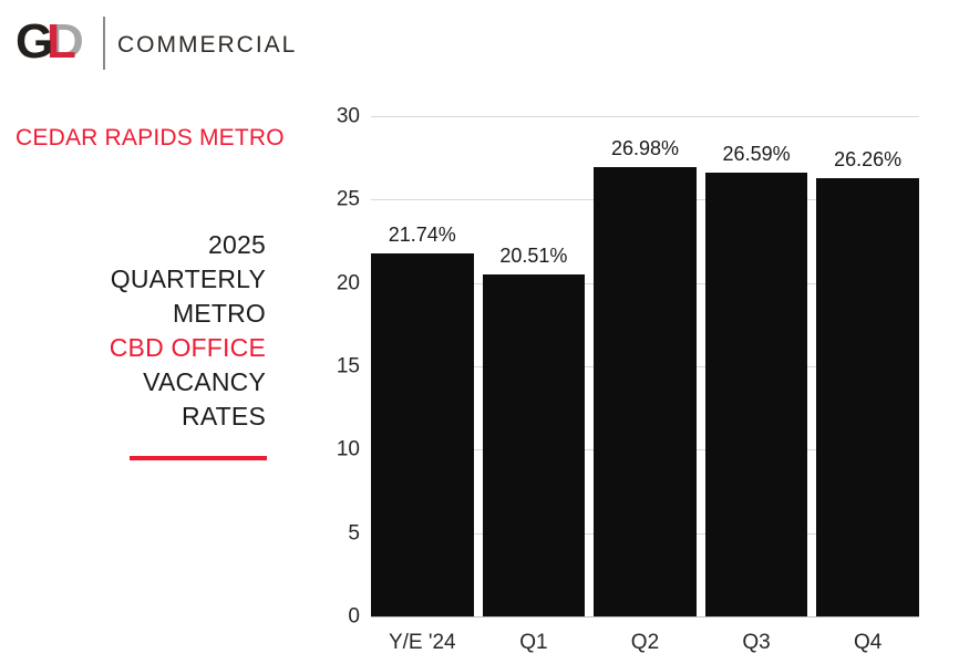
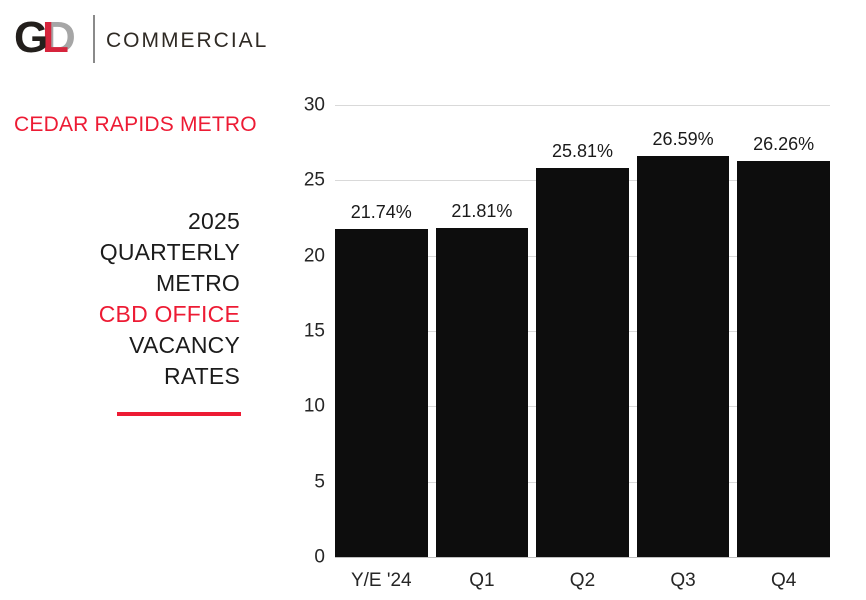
Q1: 20.51% -> 21.81%
Q2: 26.98% -> 25.81%
